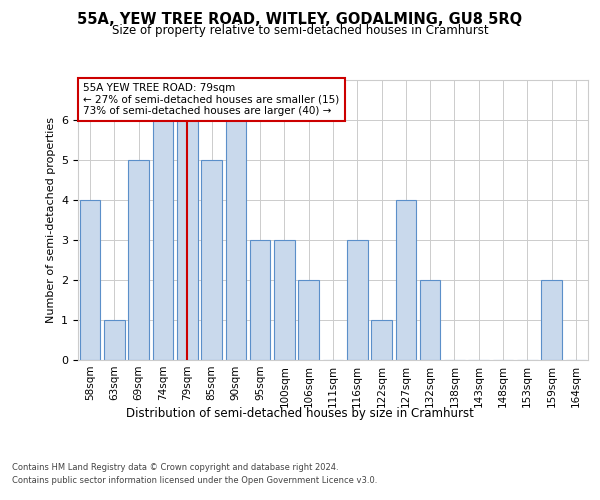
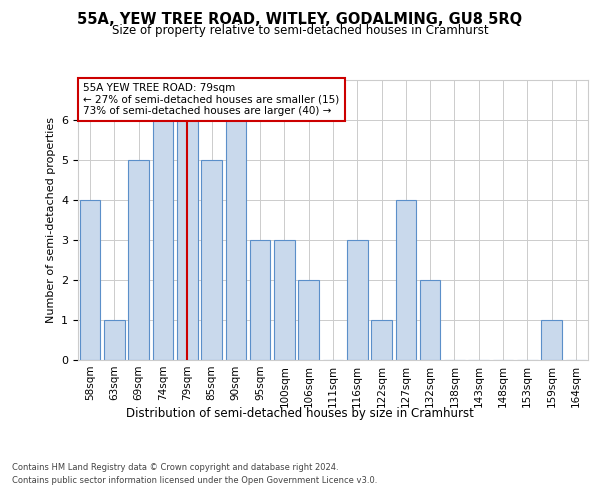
159sqm: 2 -> 1
